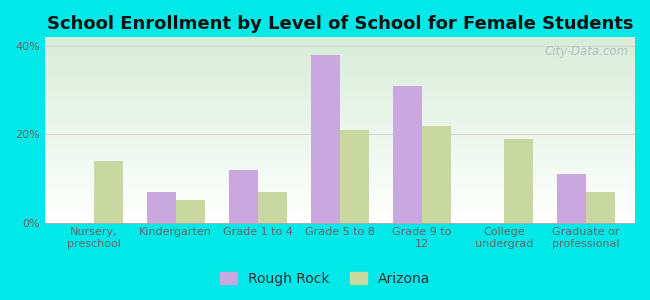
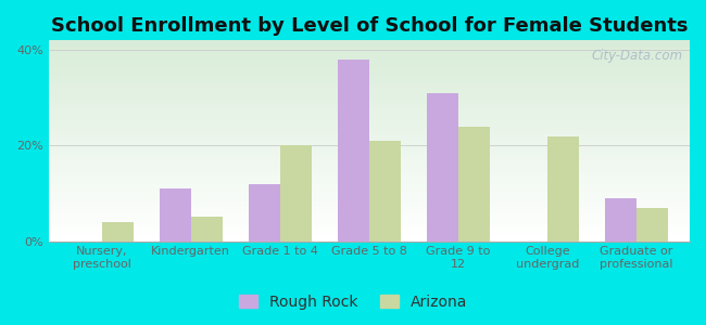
Arizona/Nursery, preschool: 14% -> 4%
Rough Rock/Kindergarten: 7% -> 11%
Arizona/Grade 1 to 4: 7% -> 20%
Arizona/Grade 9 to 12: 22% -> 24%
Arizona/College undergrad: 19% -> 22%
Rough Rock/Graduate or professional: 11% -> 9%
